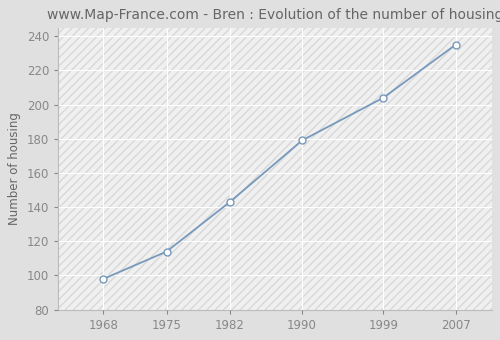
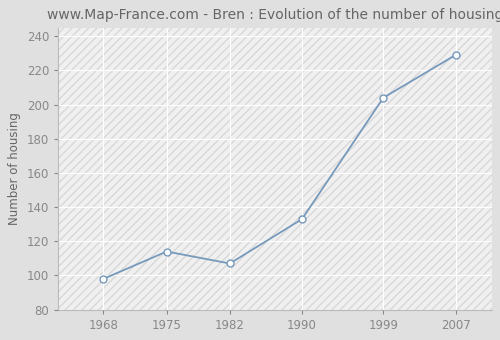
1982: 143 -> 107
1990: 179 -> 133
2007: 235 -> 229
